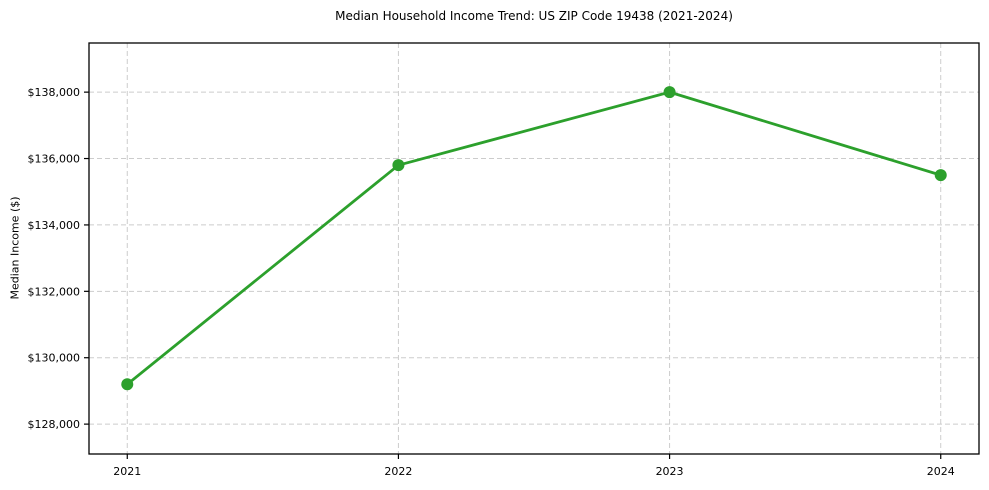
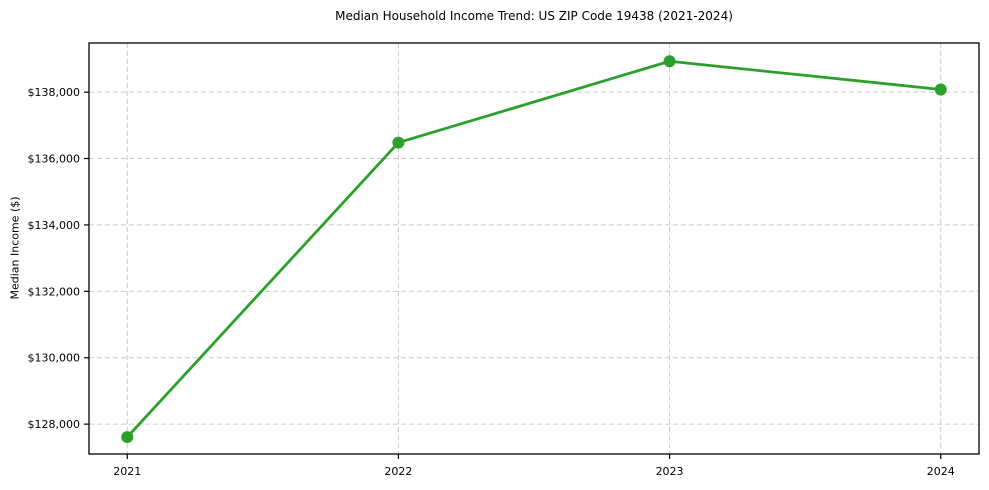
2021: $129200 -> $127600
2022: $135800 -> $136500
2023: $138000 -> $138900
2024: $135500 -> $138100
